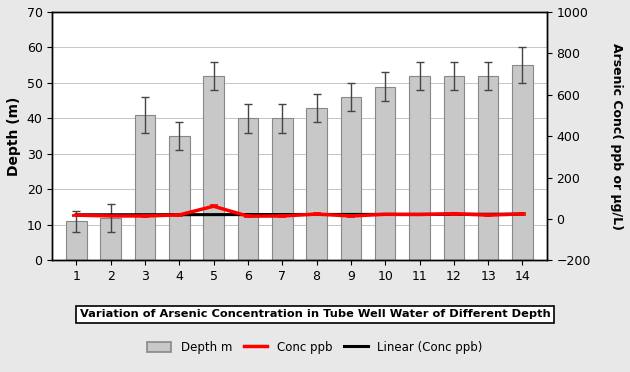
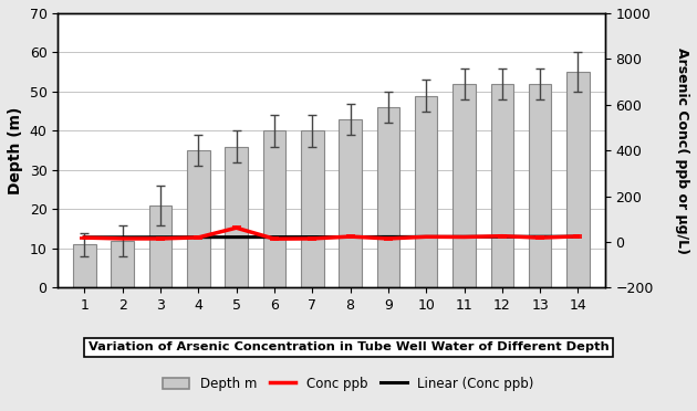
Depth m/3: 41 -> 21
Depth m/5: 52 -> 36
